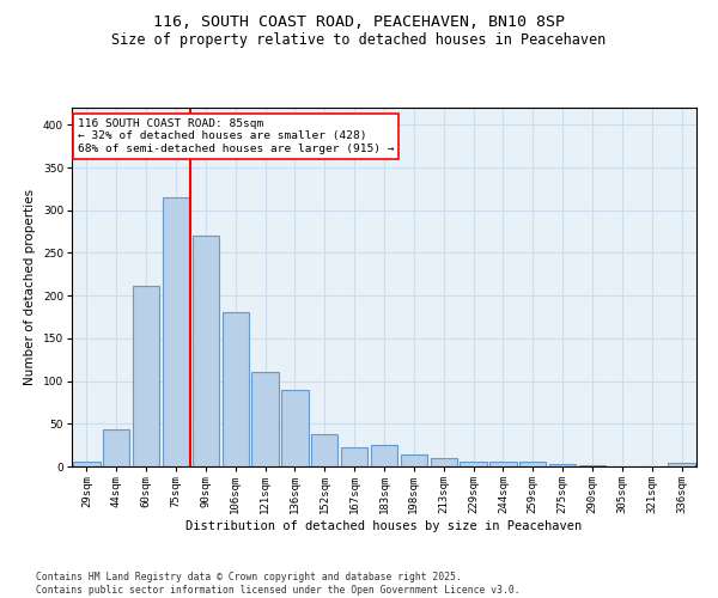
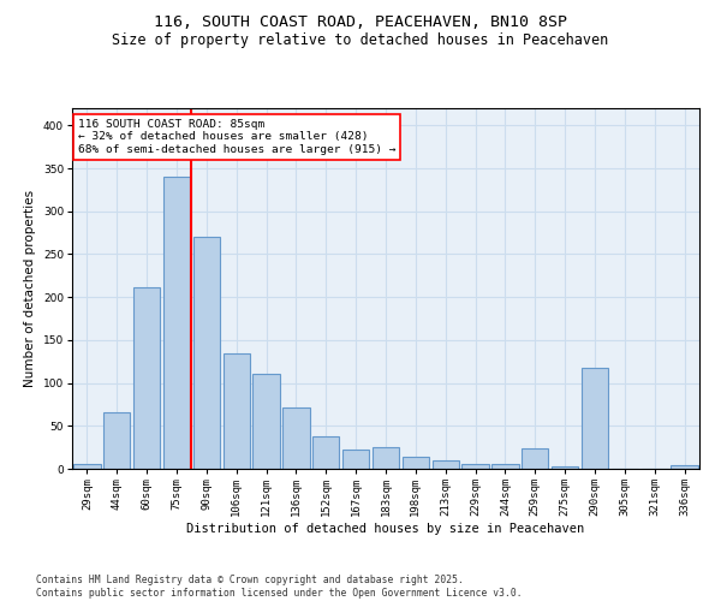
44sqm: 44 -> 66
75sqm: 315 -> 340
106sqm: 180 -> 134
136sqm: 90 -> 72
259sqm: 5 -> 24
290sqm: 1 -> 118
